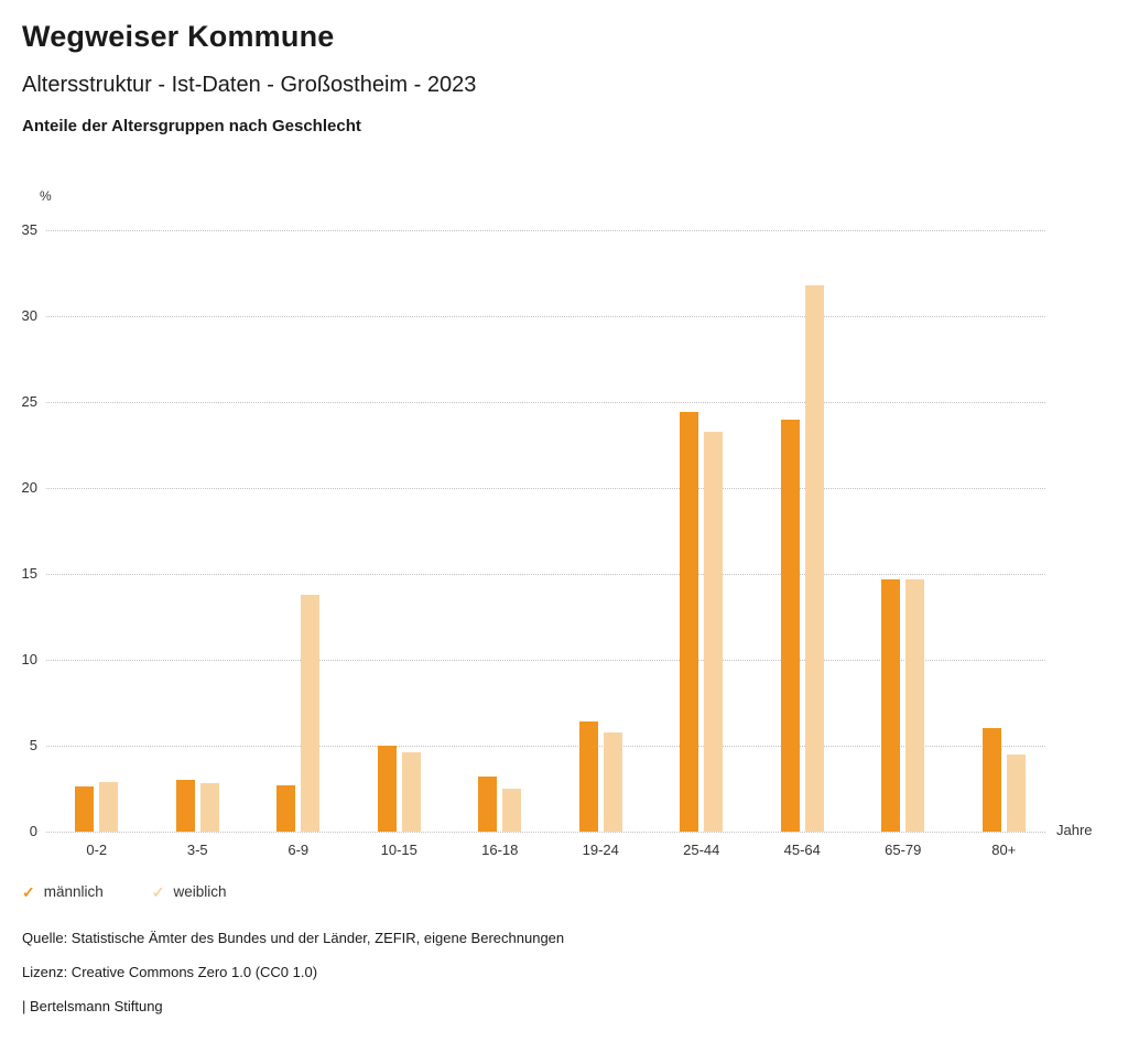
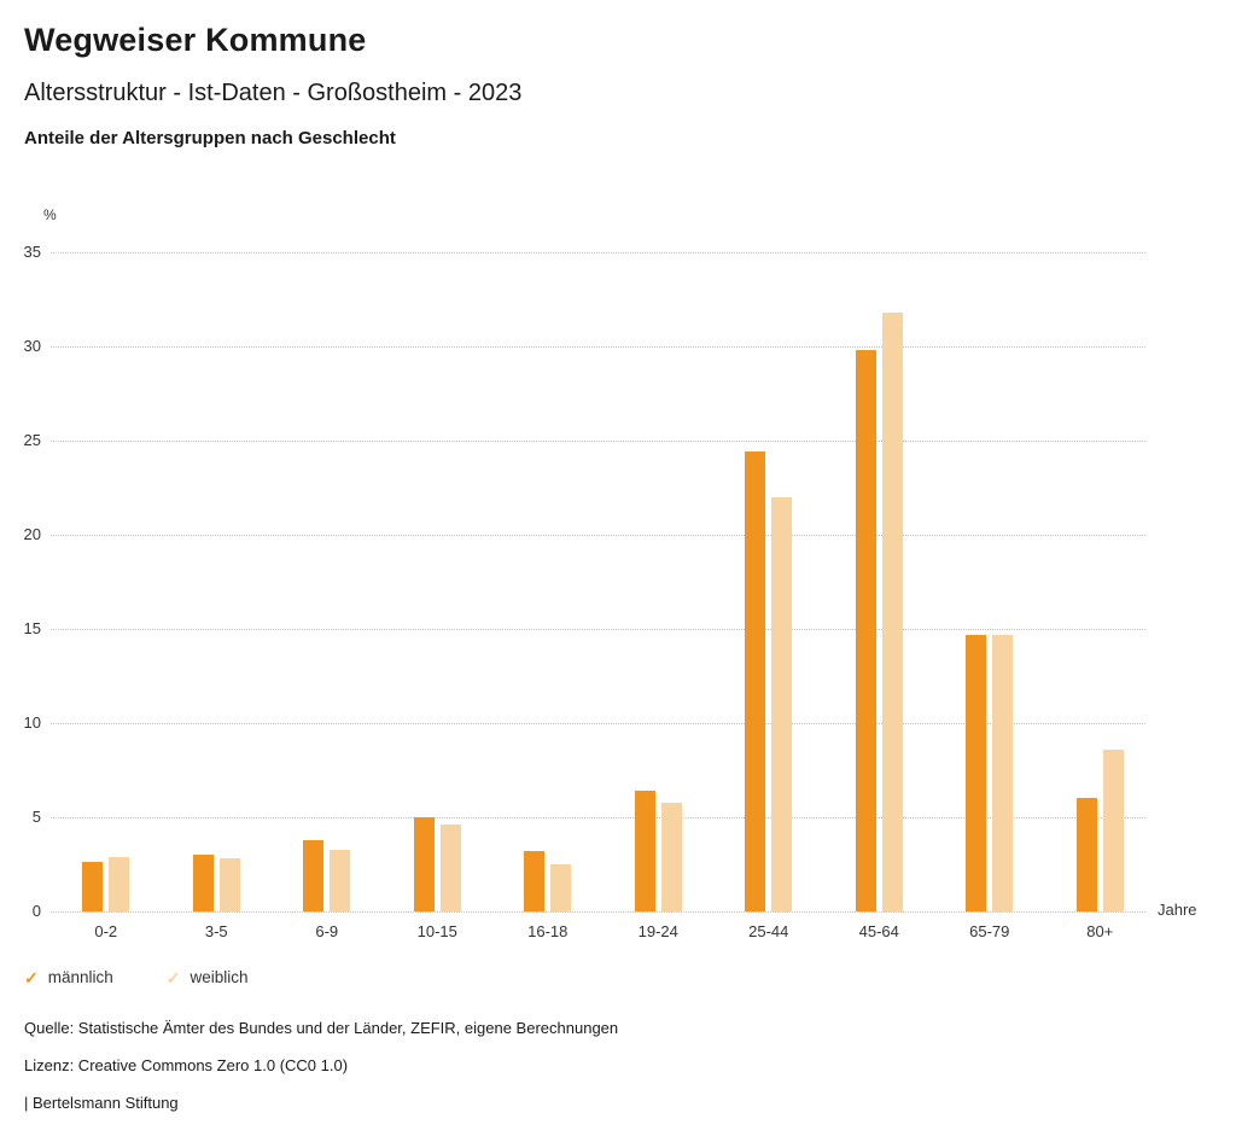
männlich/6-9: 2.7 -> 3.8
weiblich/6-9: 13.8 -> 3.3
weiblich/25-44: 23.3 -> 22.0
männlich/45-64: 24.0 -> 29.8
weiblich/80+: 4.5 -> 8.6
